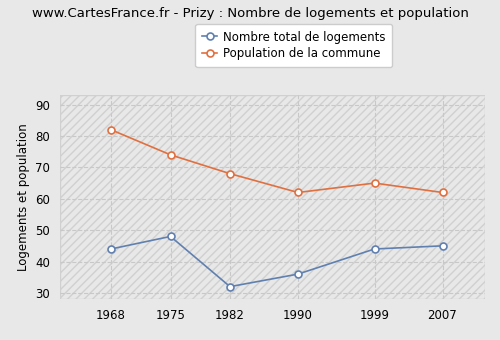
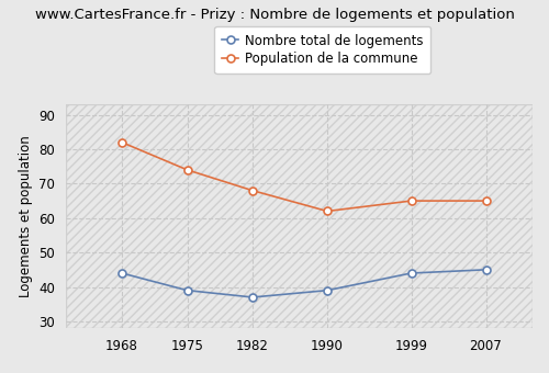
Nombre total de logements/1975: 48 -> 39
Nombre total de logements/1982: 32 -> 37
Nombre total de logements/1990: 36 -> 39
Population de la commune/2007: 62 -> 65
